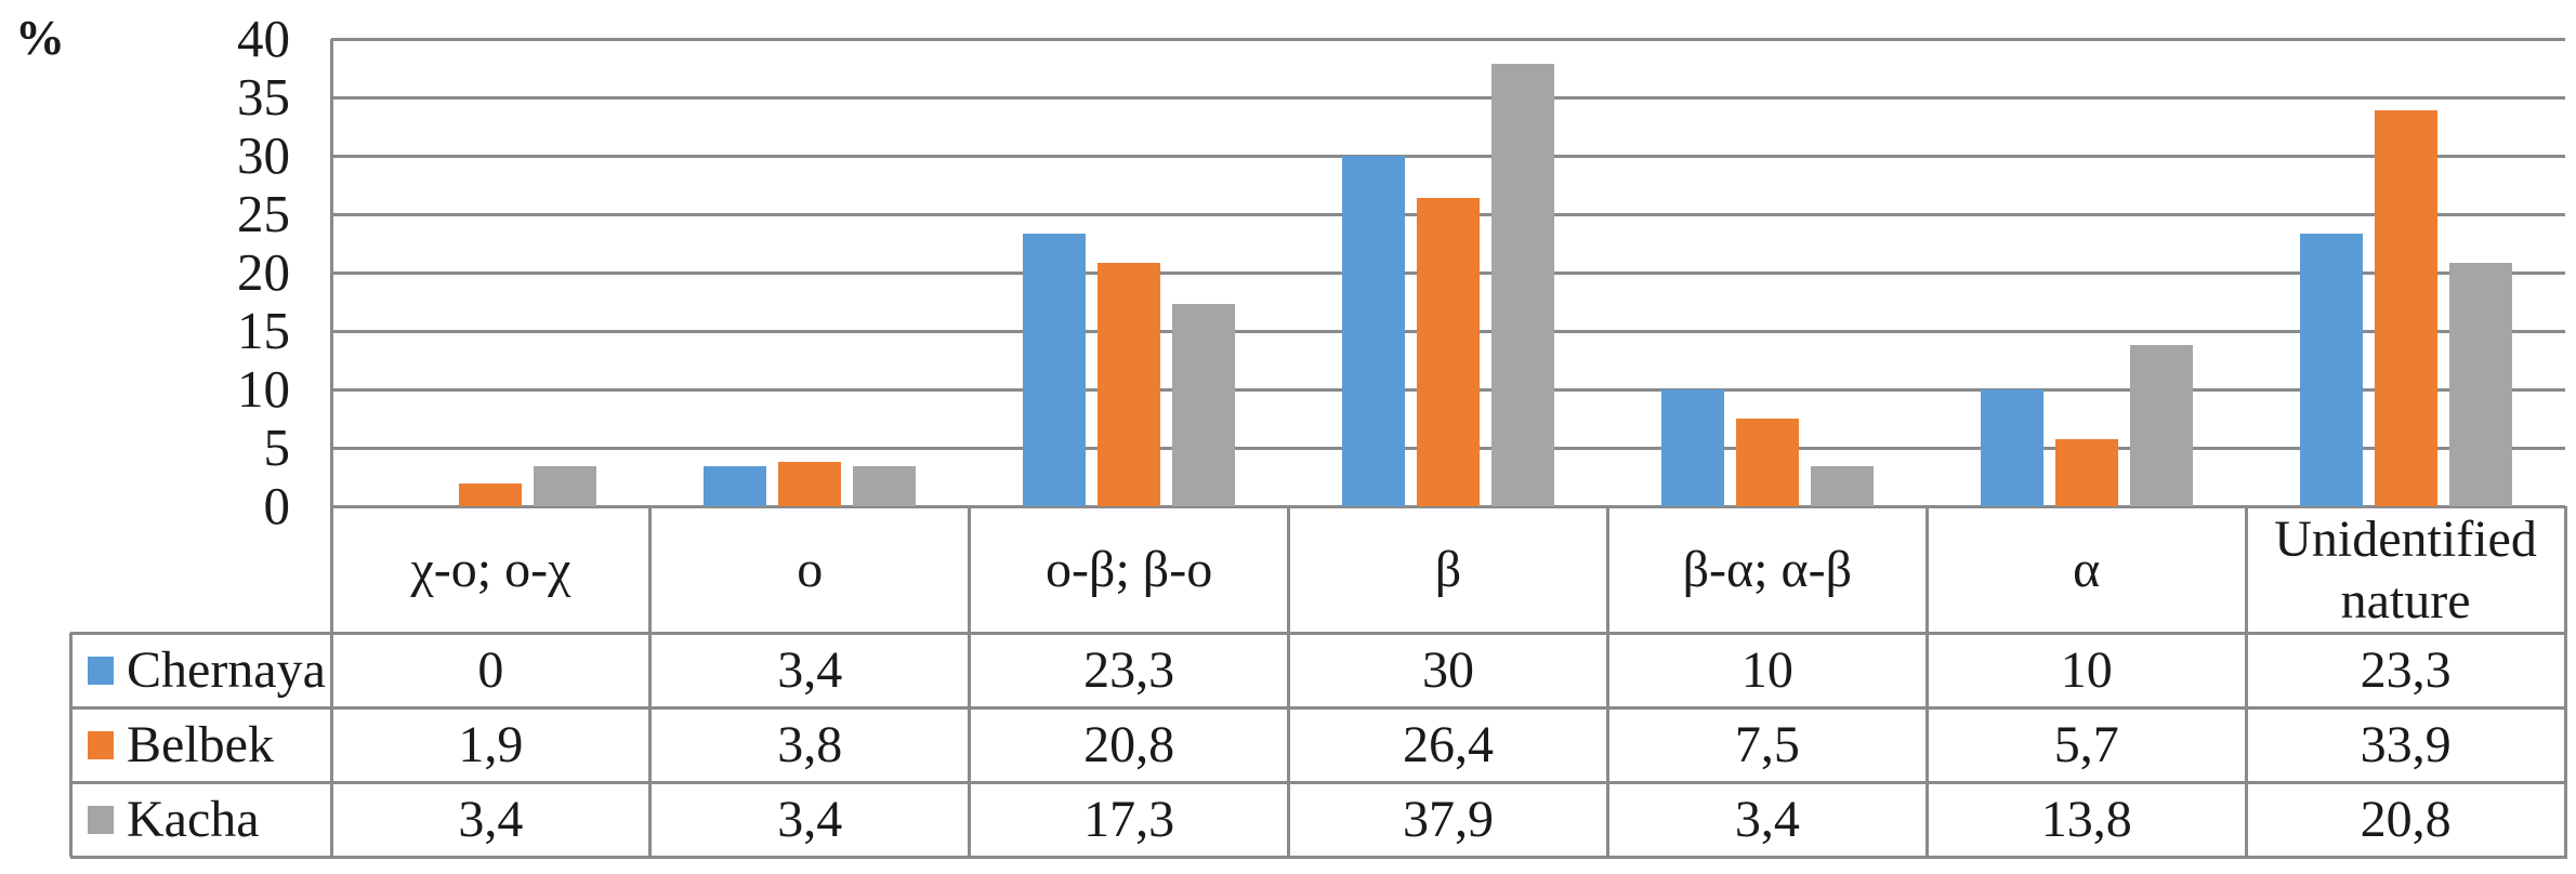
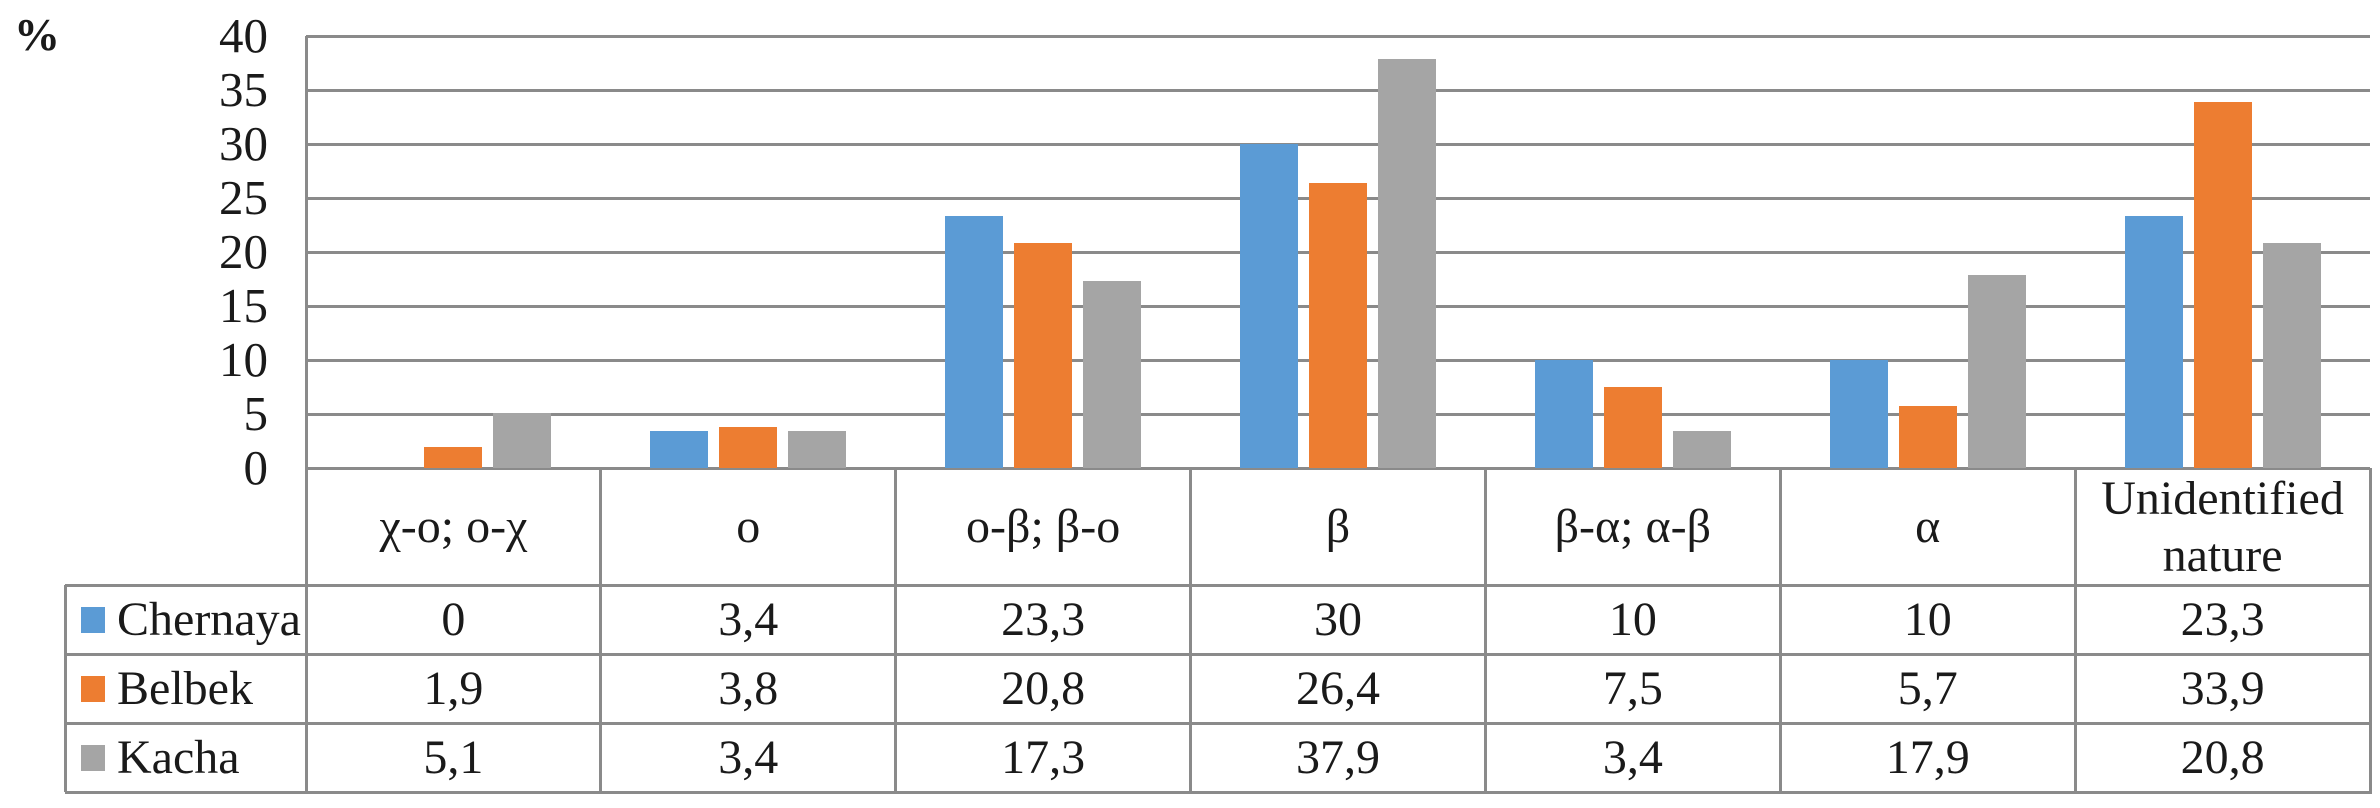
Kacha/χ-o; o-χ: 3,4 -> 5,1
Kacha/α: 13,8 -> 17,9
